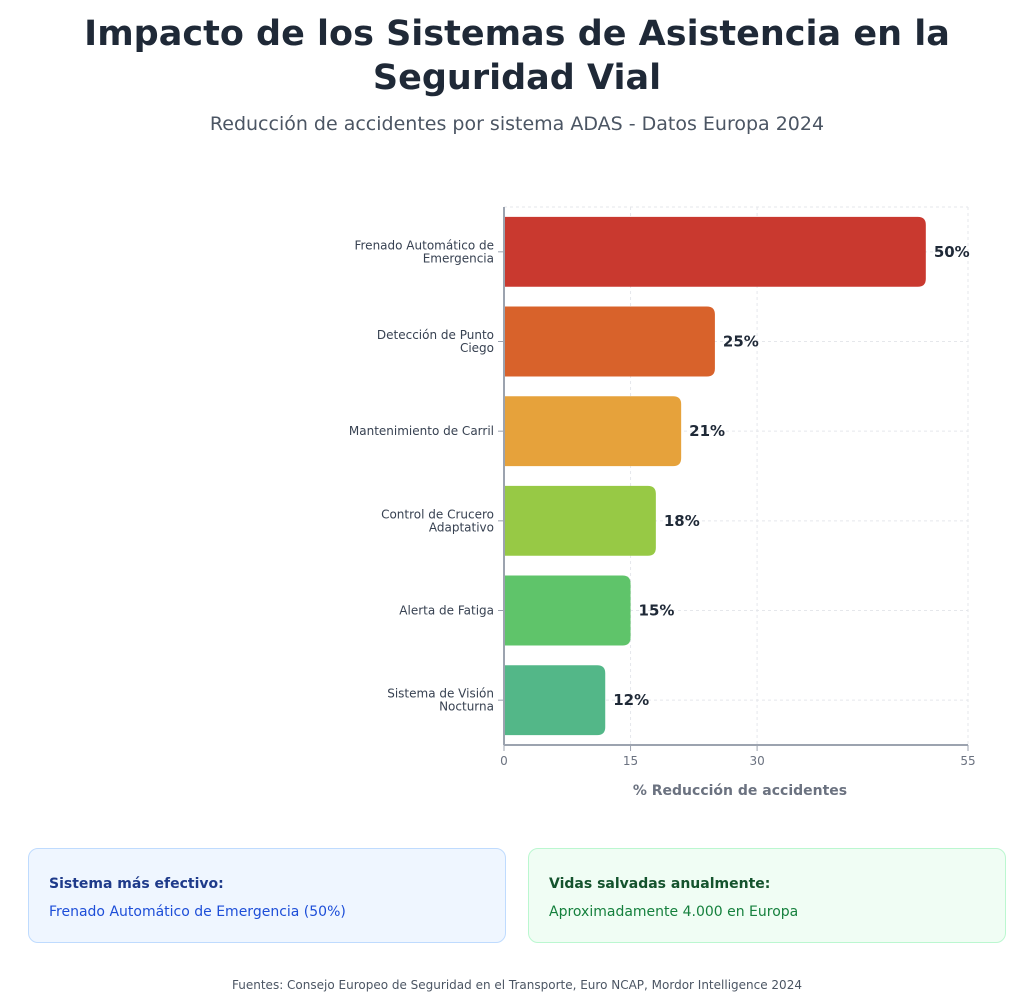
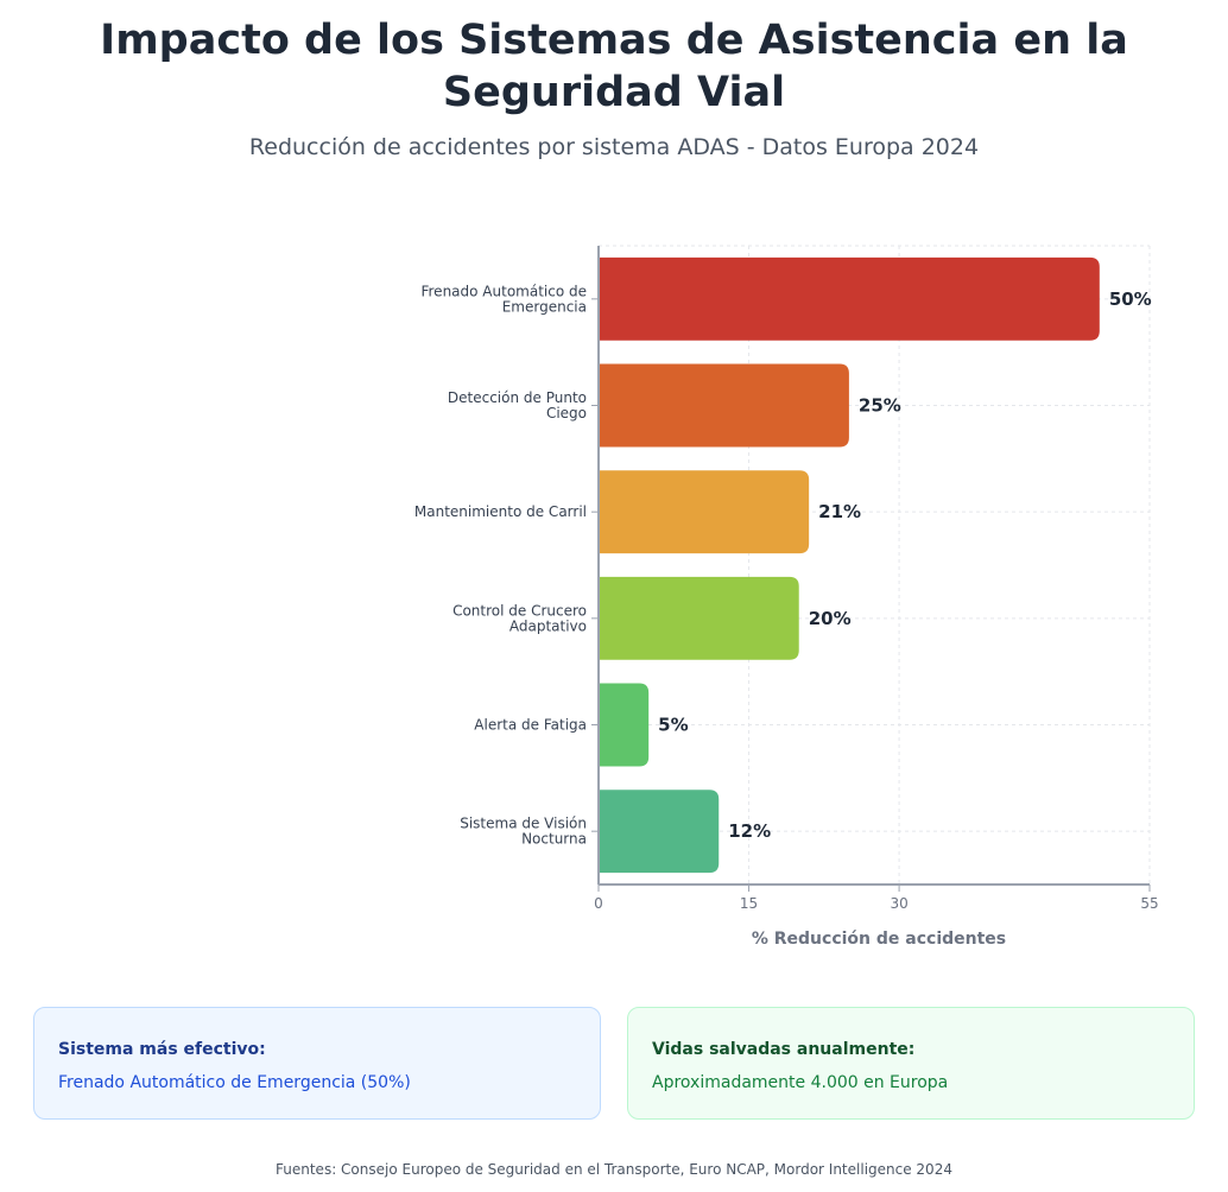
Control de Crucero Adaptativo: 18% -> 20%
Alerta de Fatiga: 15% -> 5%
